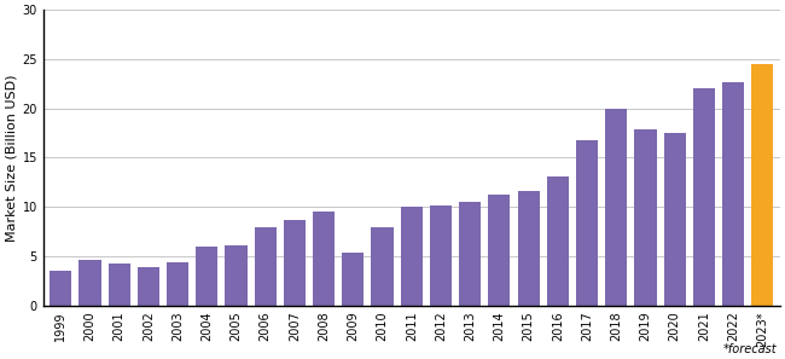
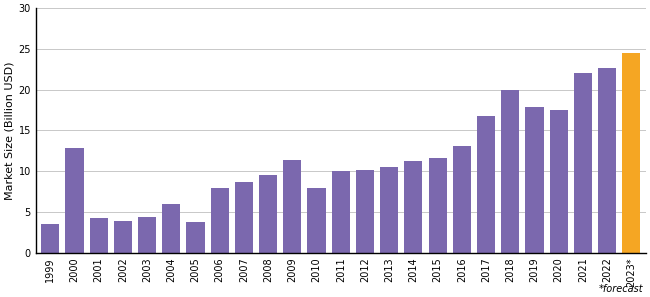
2000: 4.6 -> 12.8
2005: 6.1 -> 3.8
2009: 5.4 -> 11.4
